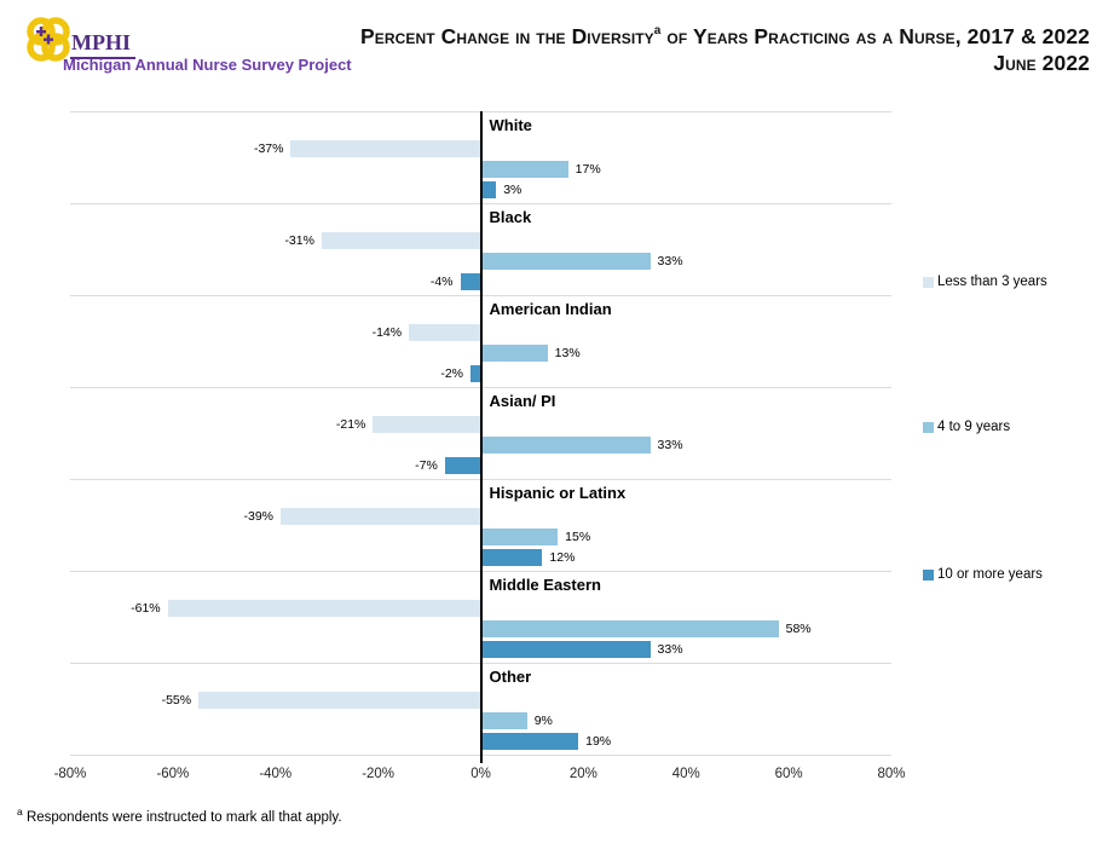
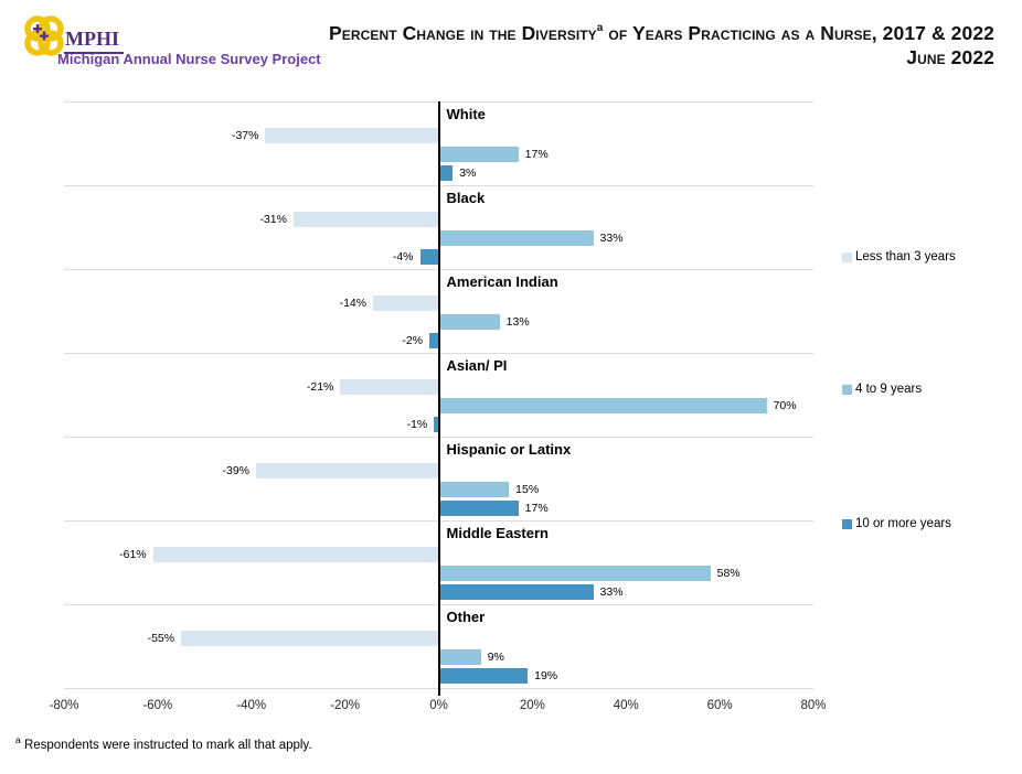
4 to 9 years/Asian/ PI: 33% -> 70%
10 or more years/Asian/ PI: -7% -> -1%
10 or more years/Hispanic or Latinx: 12% -> 17%
